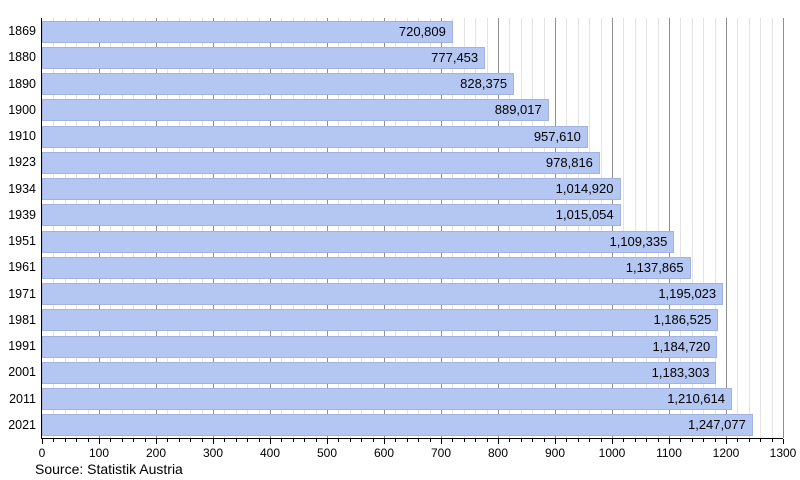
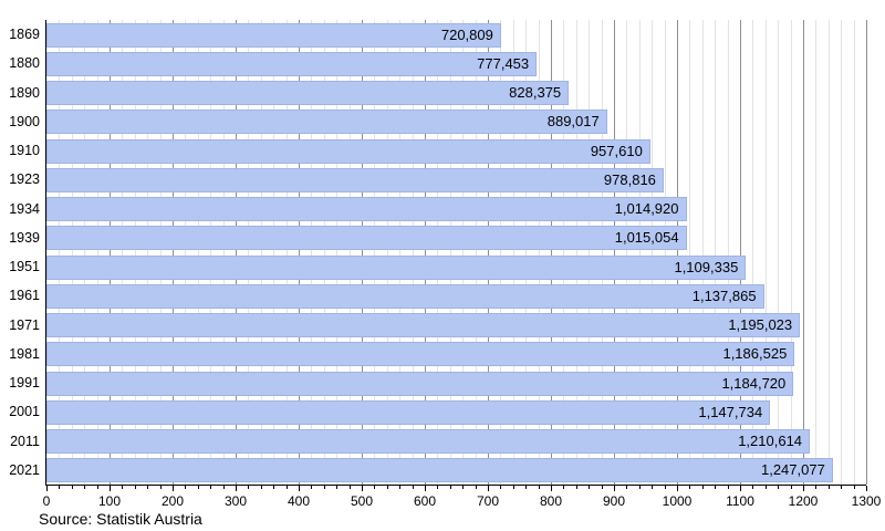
2001: 1,183,303 -> 1,147,734
